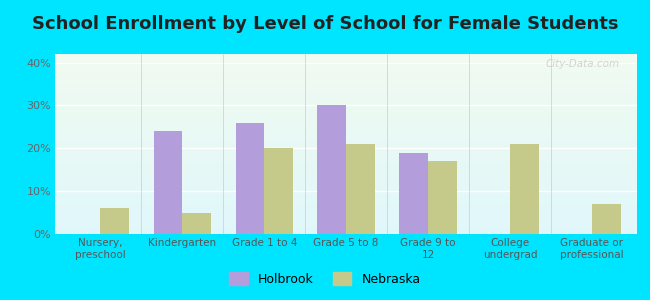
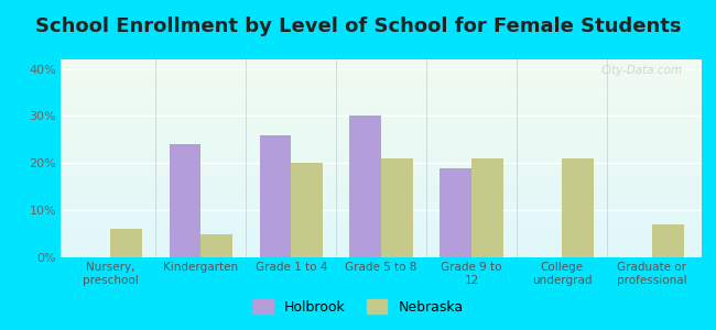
Nebraska/Grade 9 to 12: 17% -> 21%
